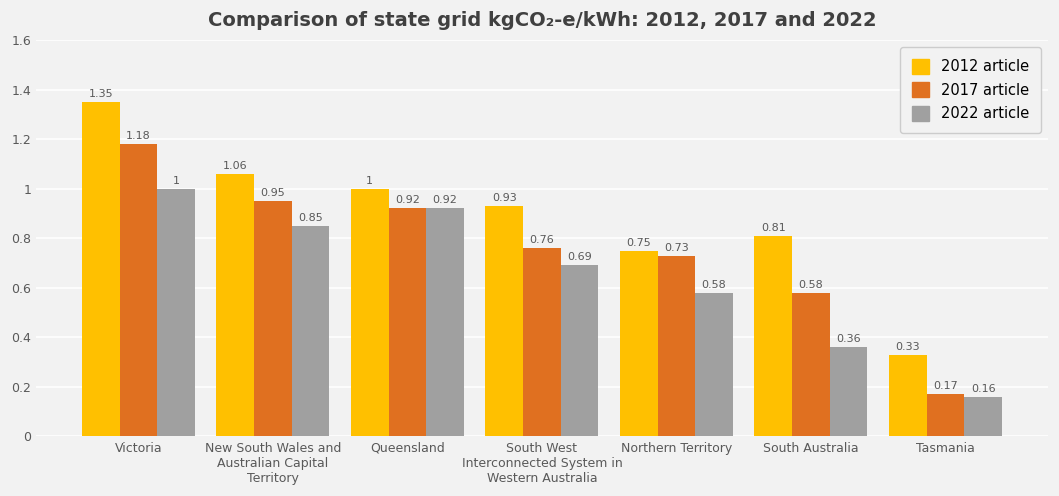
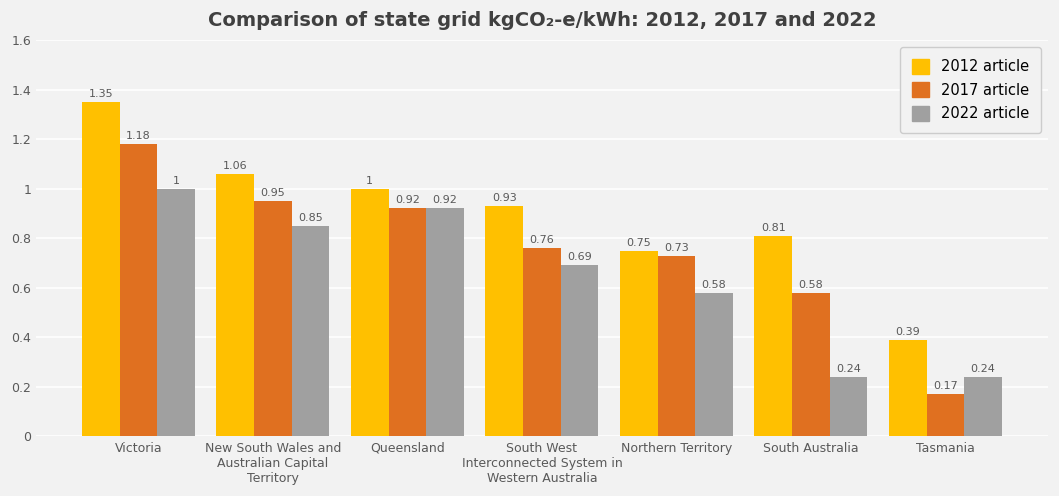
2022 article/South Australia: 0.36 -> 0.24
2012 article/Tasmania: 0.33 -> 0.39
2022 article/Tasmania: 0.16 -> 0.24
